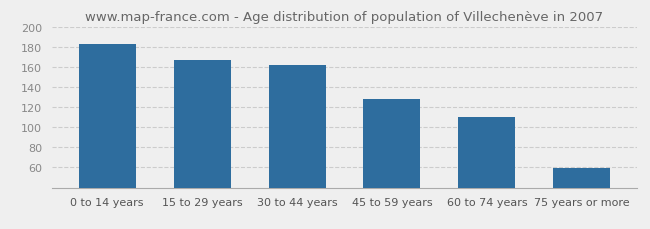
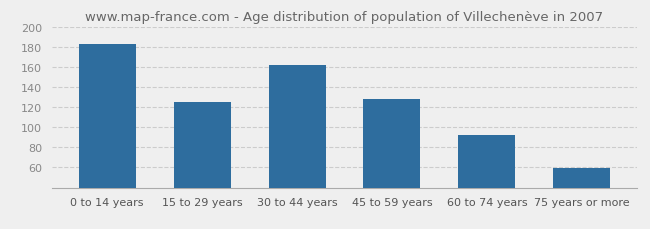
15 to 29 years: 167 -> 125
60 to 74 years: 110 -> 92
